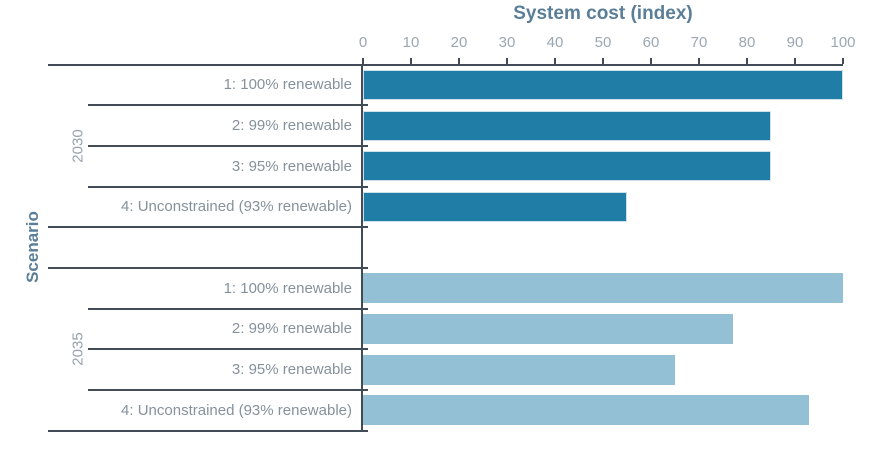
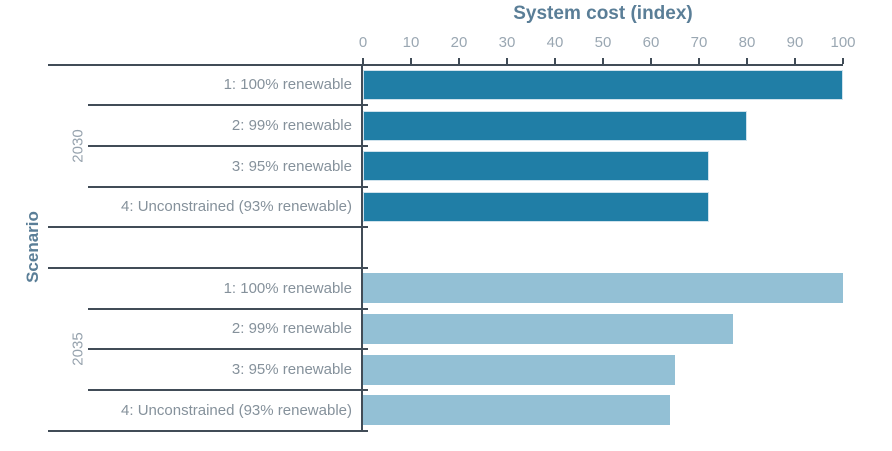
2030/2: 99% renewable: 85 -> 80
2030/3: 95% renewable: 85 -> 72
2030/4: Unconstrained (93% renewable): 55 -> 72
2035/4: Unconstrained (93% renewable): 93 -> 64
